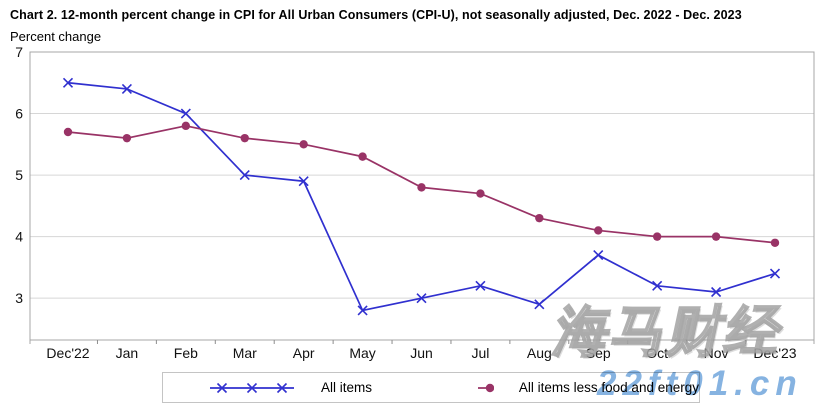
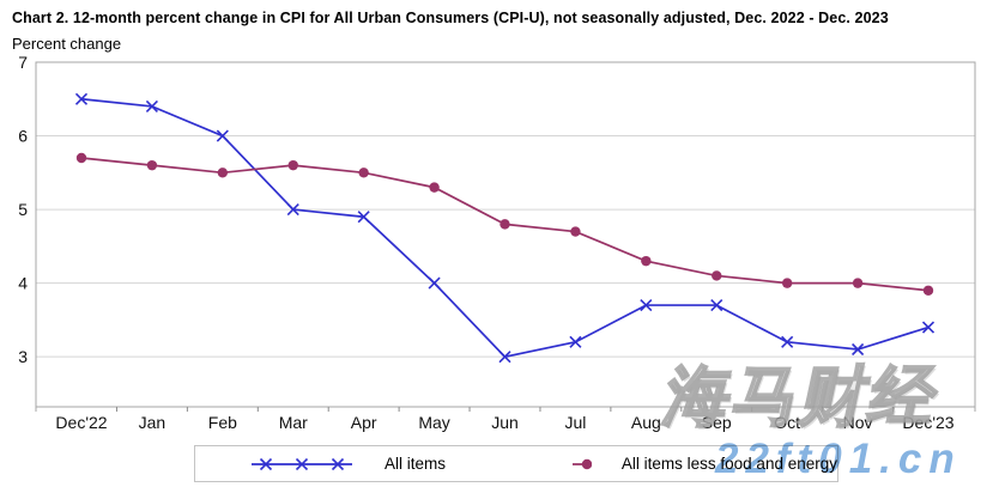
All items less food and energy/Feb: 5.8 -> 5.5
All items/May: 2.8 -> 4.0
All items/Aug: 2.9 -> 3.7
